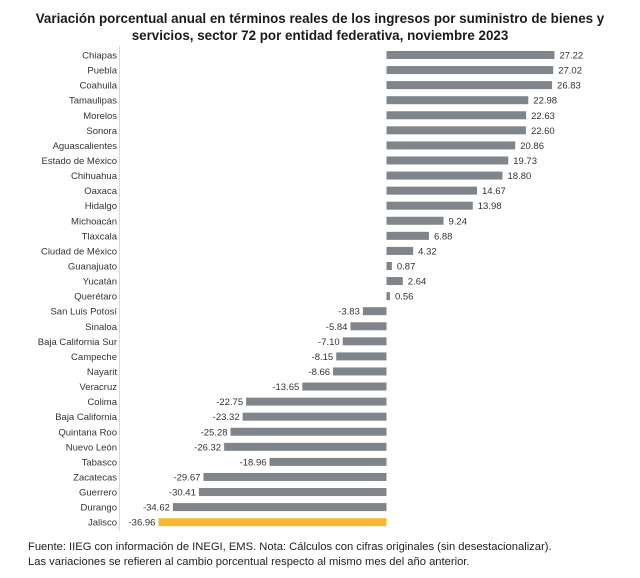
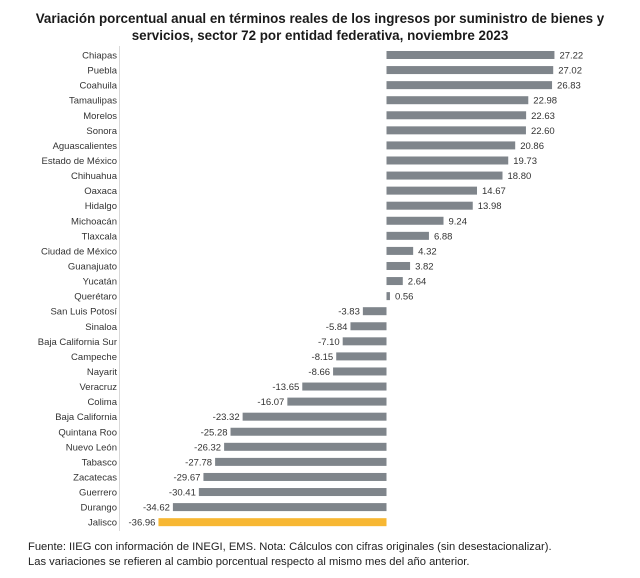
Guanajuato: 0.87 -> 3.82
Colima: -22.75 -> -16.07
Tabasco: -18.96 -> -27.78
